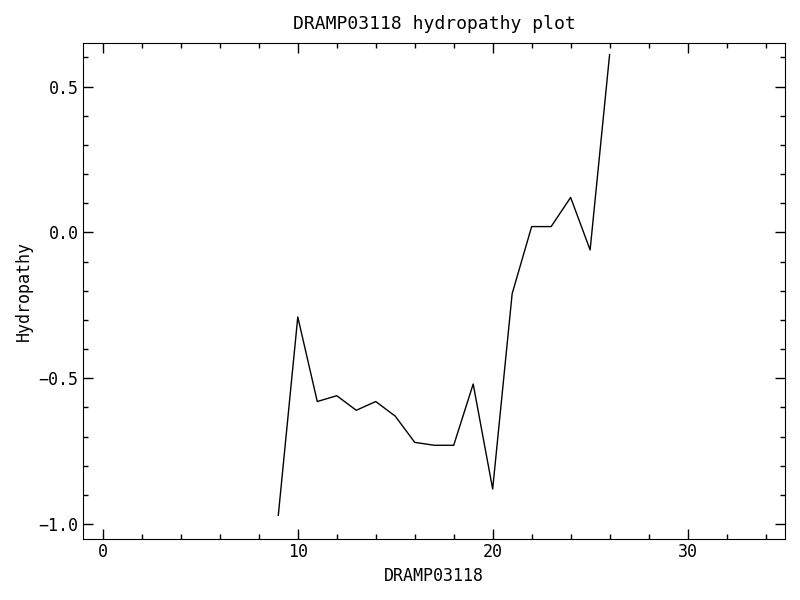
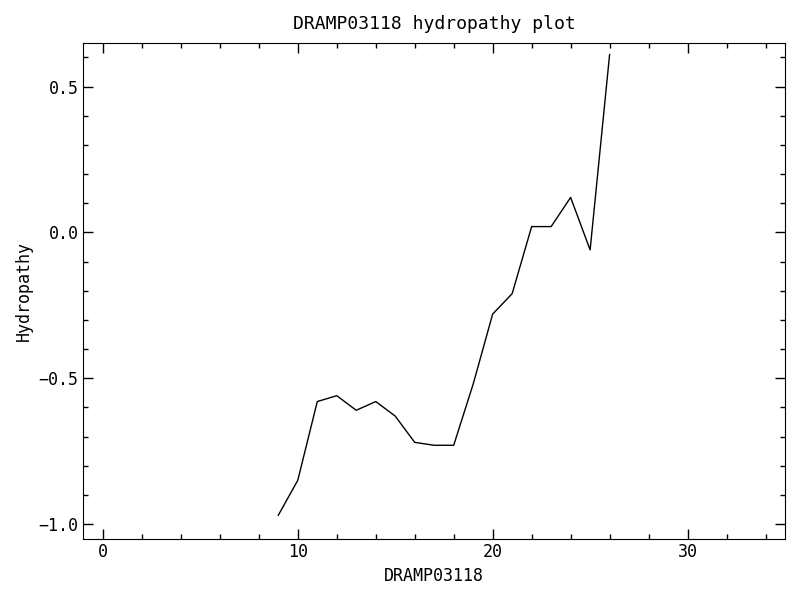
10: -0.29 -> -0.85
20: -0.88 -> -0.28
